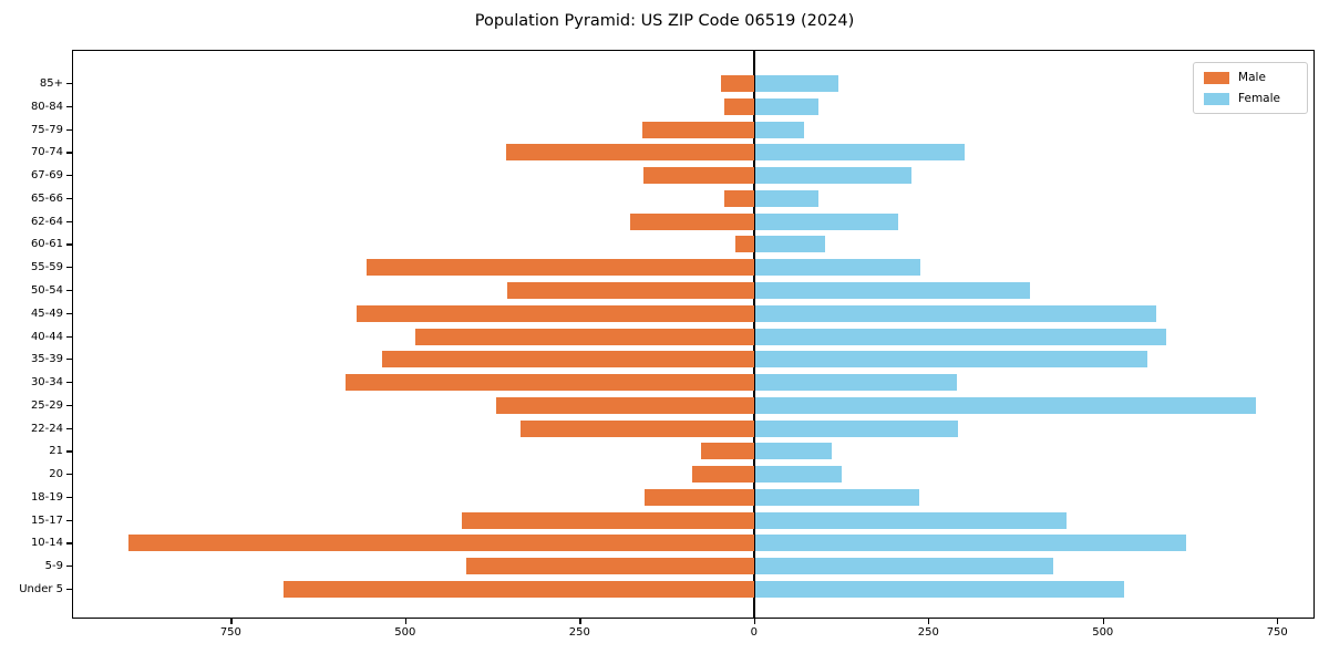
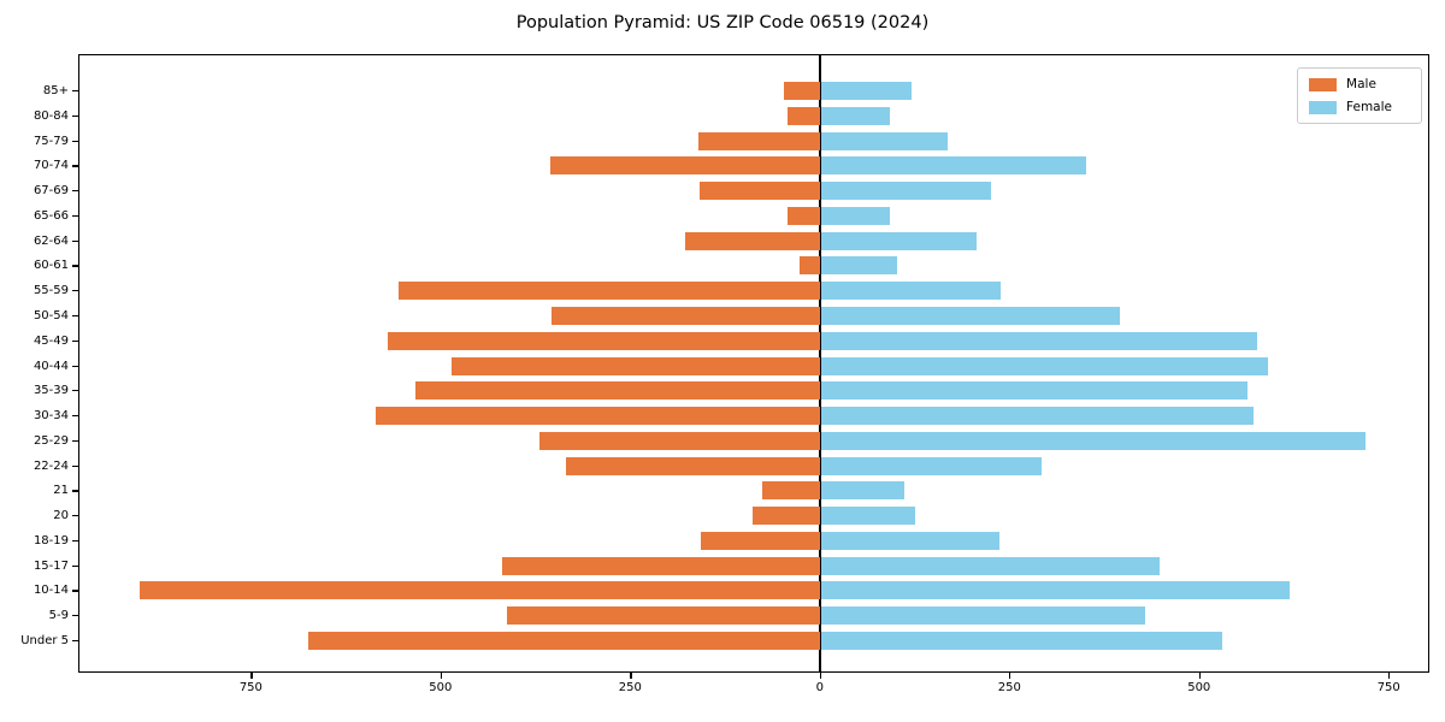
Female/75-79: 70 -> 170
Female/70-74: 300 -> 350
Female/30-34: 290 -> 570
